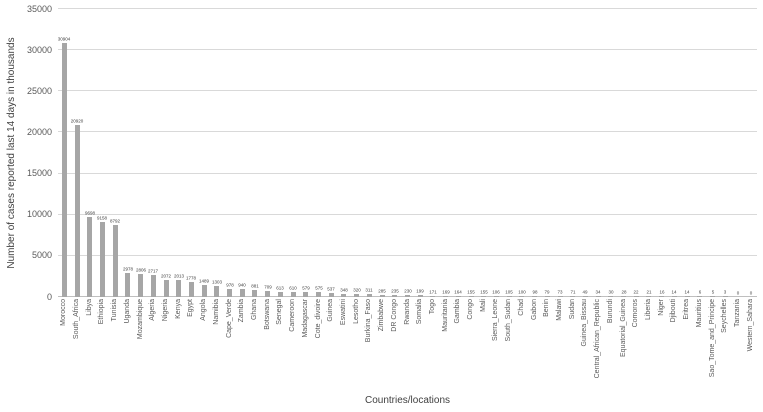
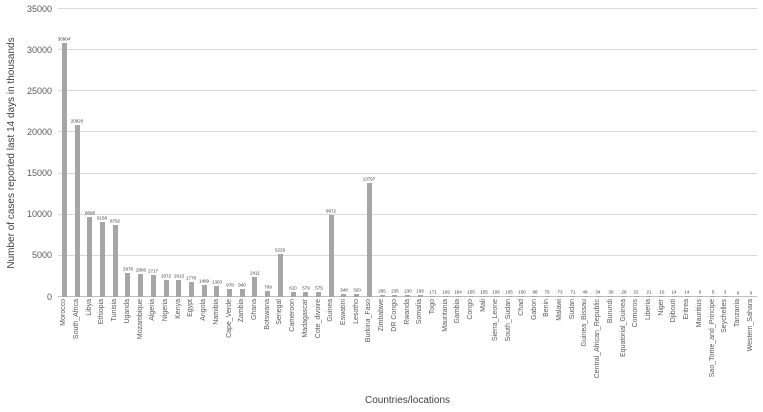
Ghana: 881 -> 2411
Senegal: 613 -> 5229
Guinea: 537 -> 9972
Burkina_Faso: 311 -> 13797
